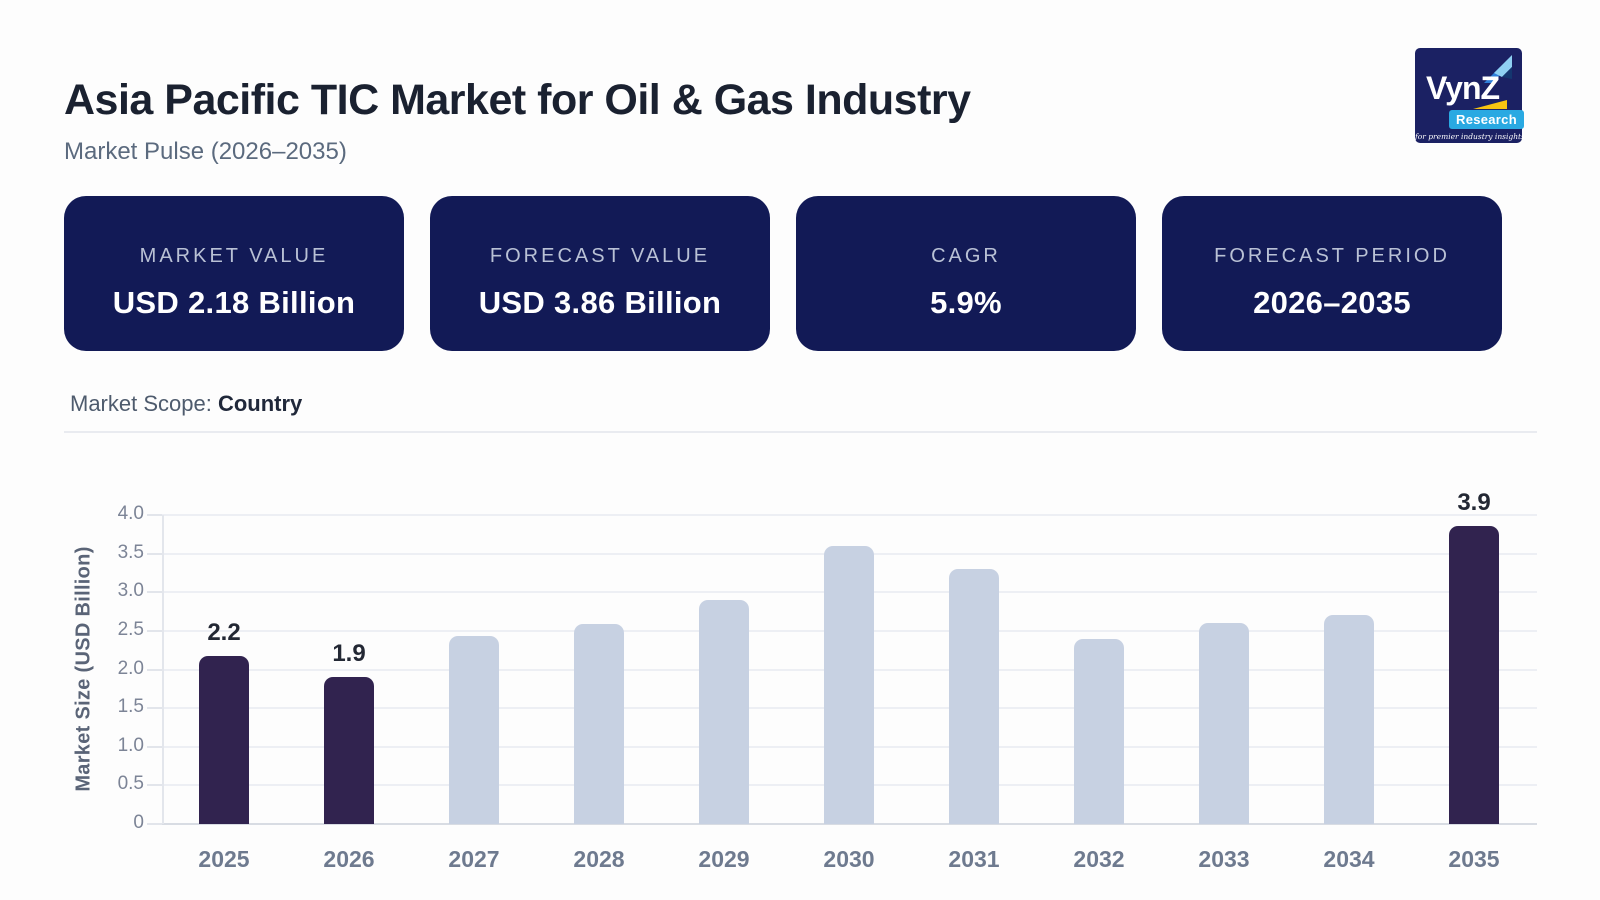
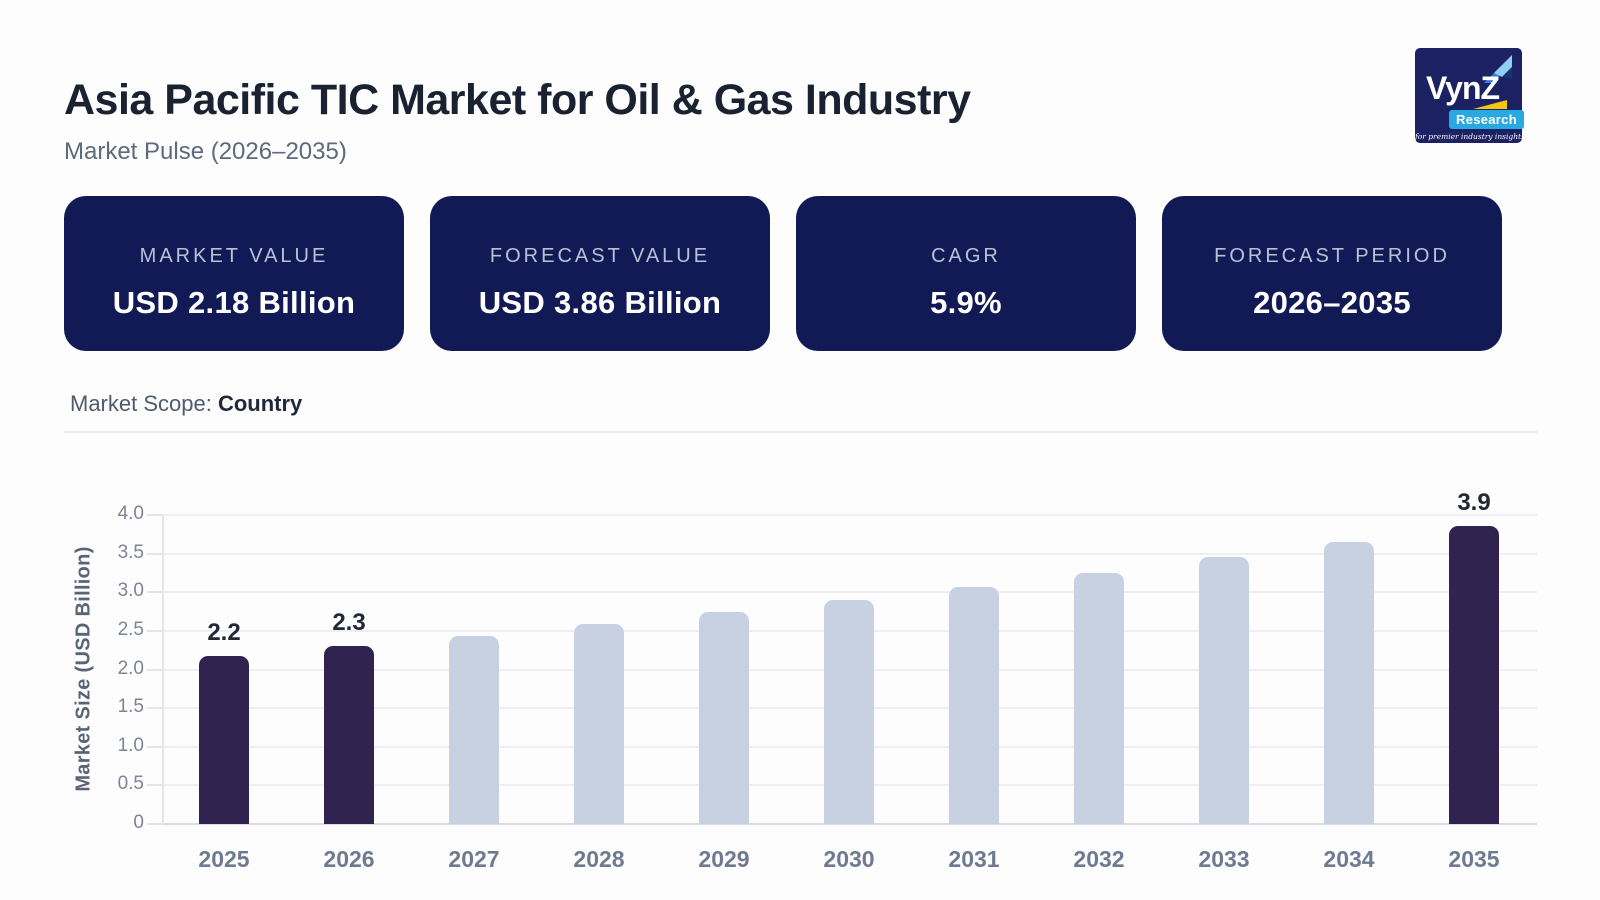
2026: 1.9 -> 2.3
2029: 2.9 -> 2.7
2030: 3.6 -> 2.9
2031: 3.3 -> 3.1
2032: 2.4 -> 3.2
2033: 2.6 -> 3.5
2034: 2.7 -> 3.6
